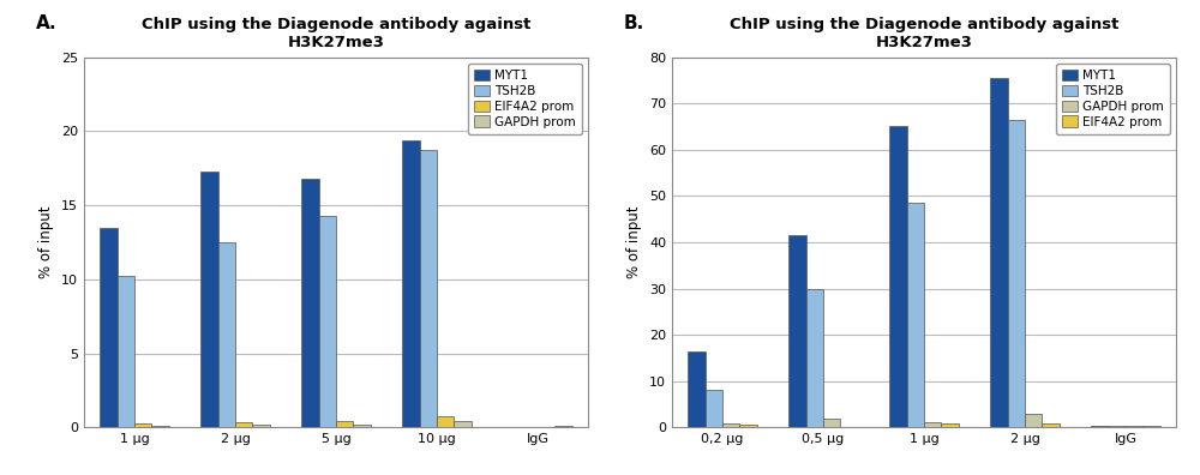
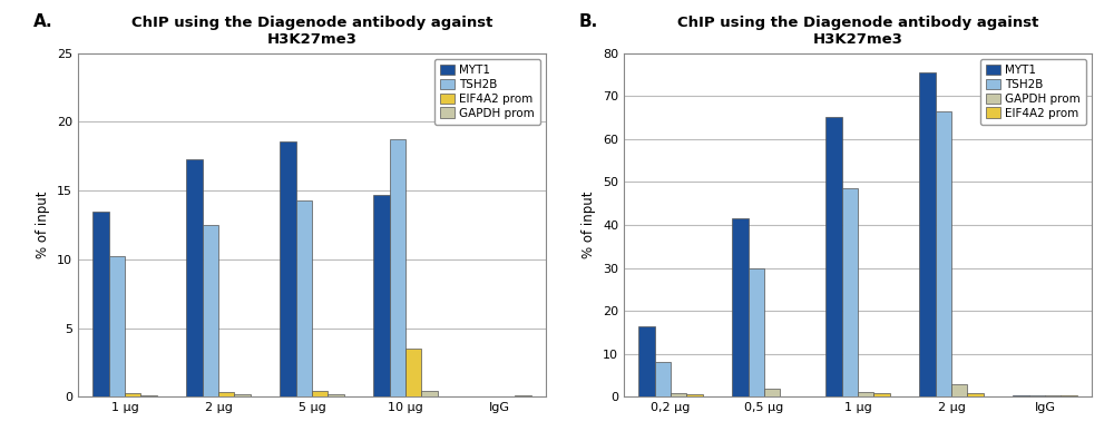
MYT1/5 μg: 16.8 -> 18.6
MYT1/10 μg: 19.4 -> 14.7
EIF4A2 prom/10 μg: 0.8 -> 3.5
